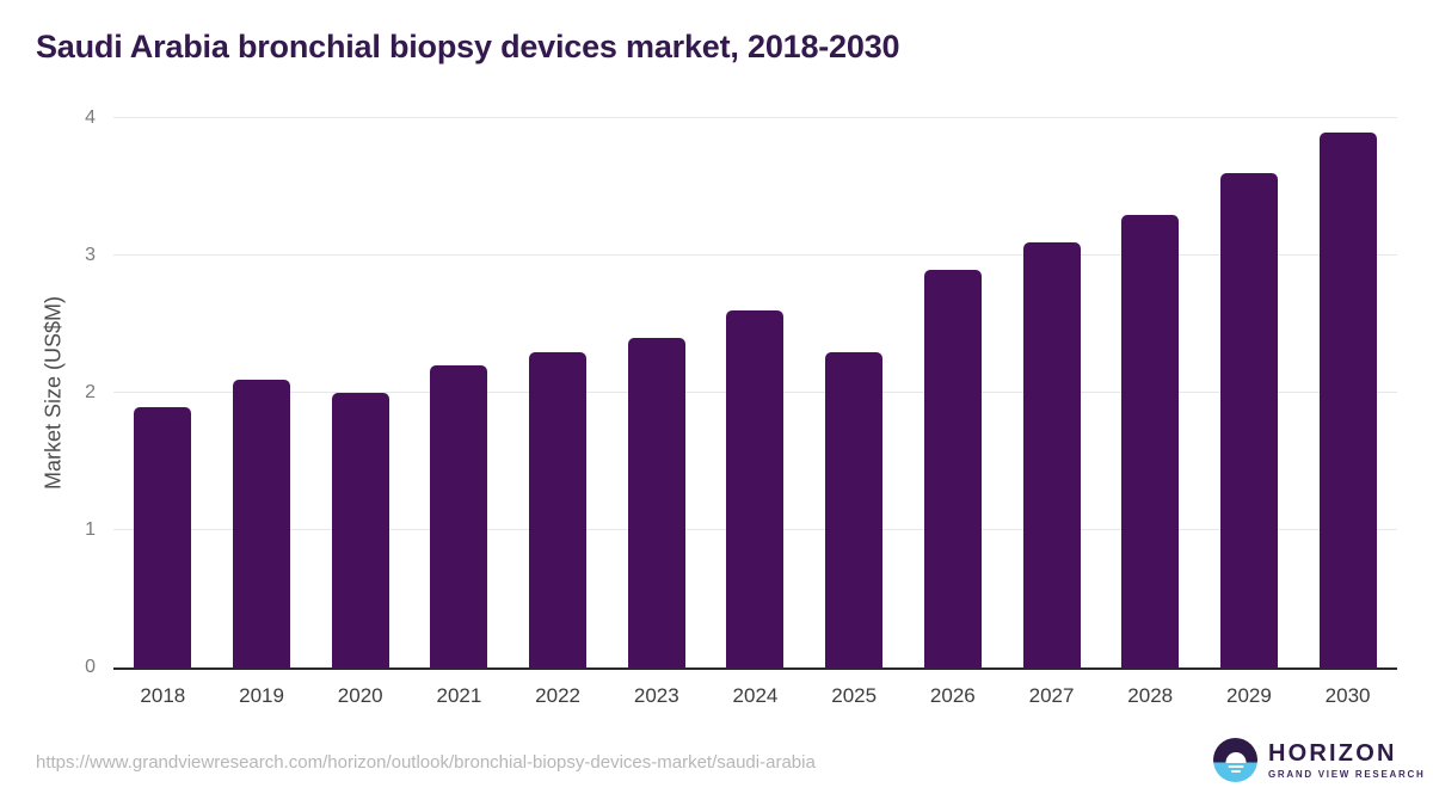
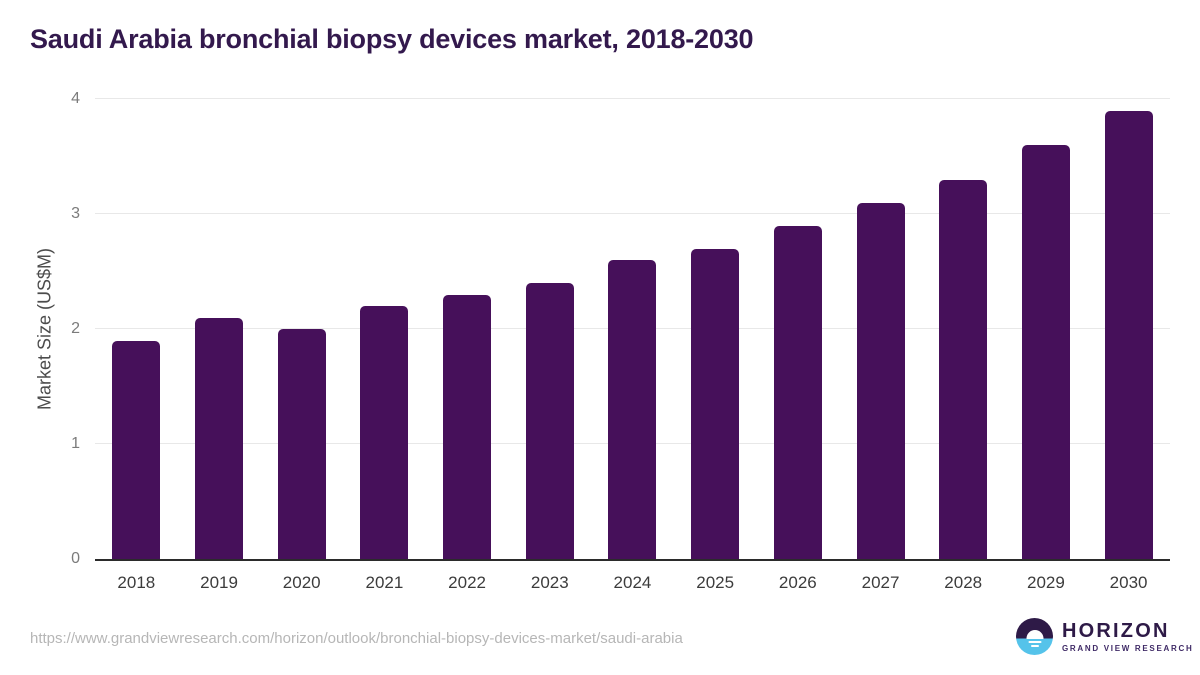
2025: 2.3 -> 2.7
